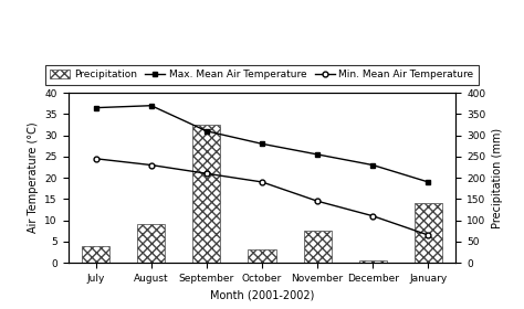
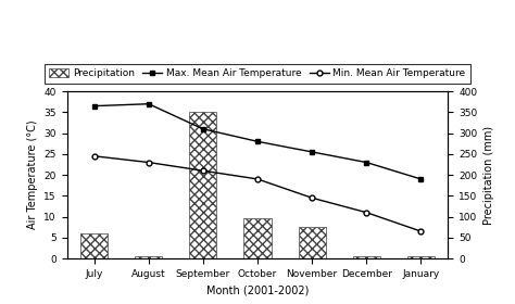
Precipitation/July: 40 -> 60
Precipitation/August: 90 -> 5
Precipitation/September: 325 -> 350
Precipitation/October: 30 -> 95
Precipitation/January: 140 -> 5
